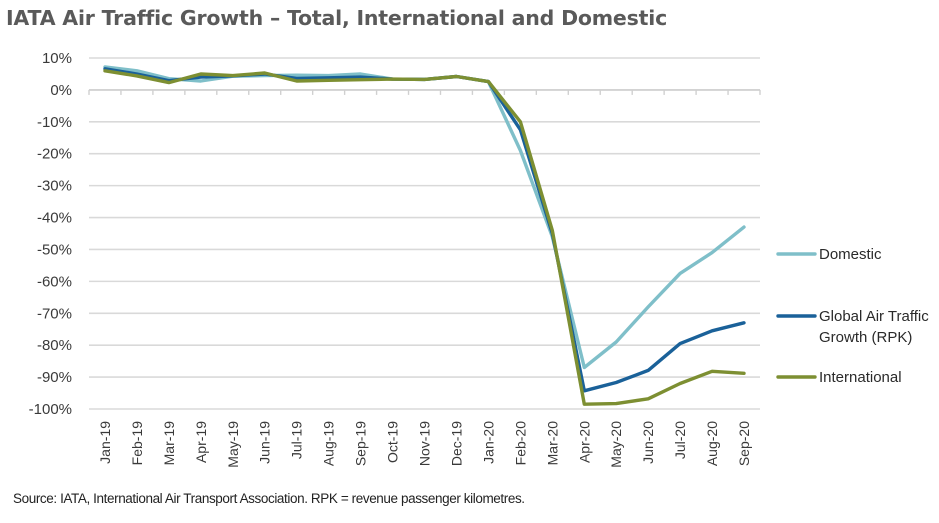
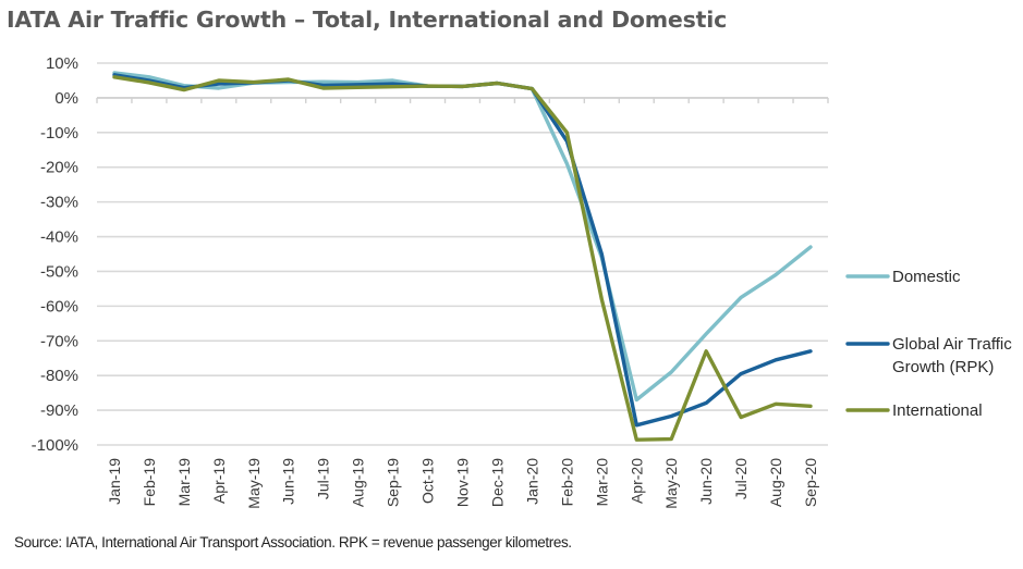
International/Mar-20: -44% -> -58%
International/Jun-20: -97% -> -73%
